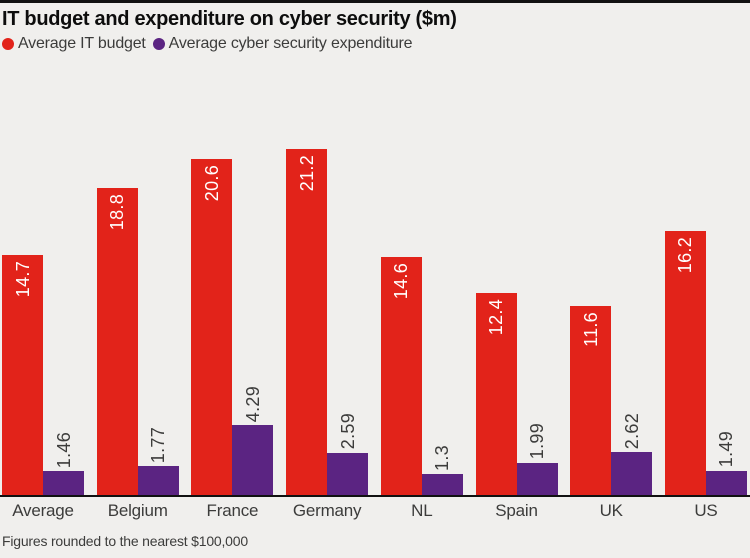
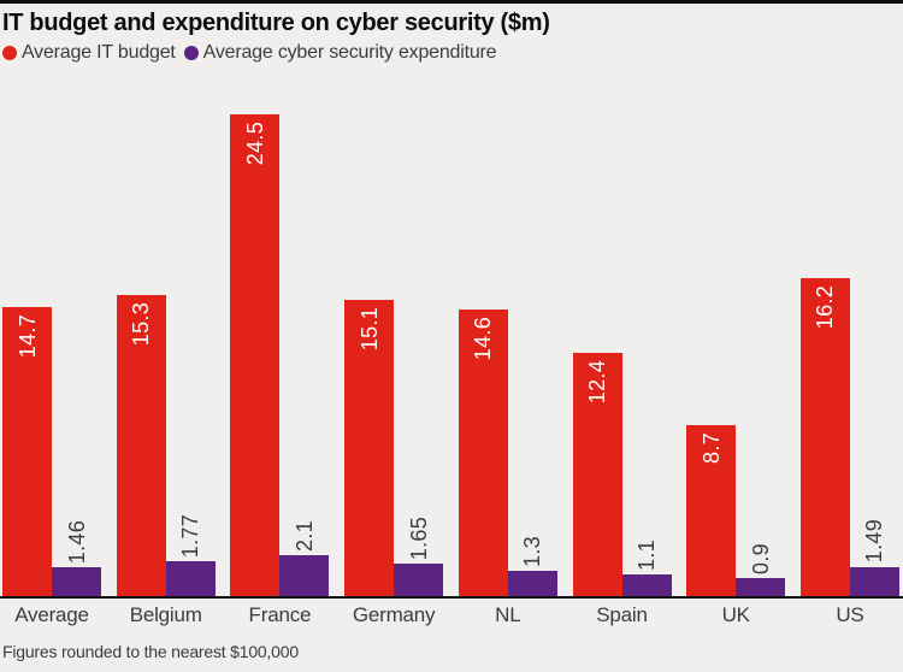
Average IT budget/Belgium: 18.8 -> 15.3
Average IT budget/France: 20.6 -> 24.5
Average cyber security expenditure/France: 4.29 -> 2.1
Average IT budget/Germany: 21.2 -> 15.1
Average cyber security expenditure/Germany: 2.59 -> 1.65
Average cyber security expenditure/Spain: 1.99 -> 1.1
Average IT budget/UK: 11.6 -> 8.7
Average cyber security expenditure/UK: 2.62 -> 0.9
